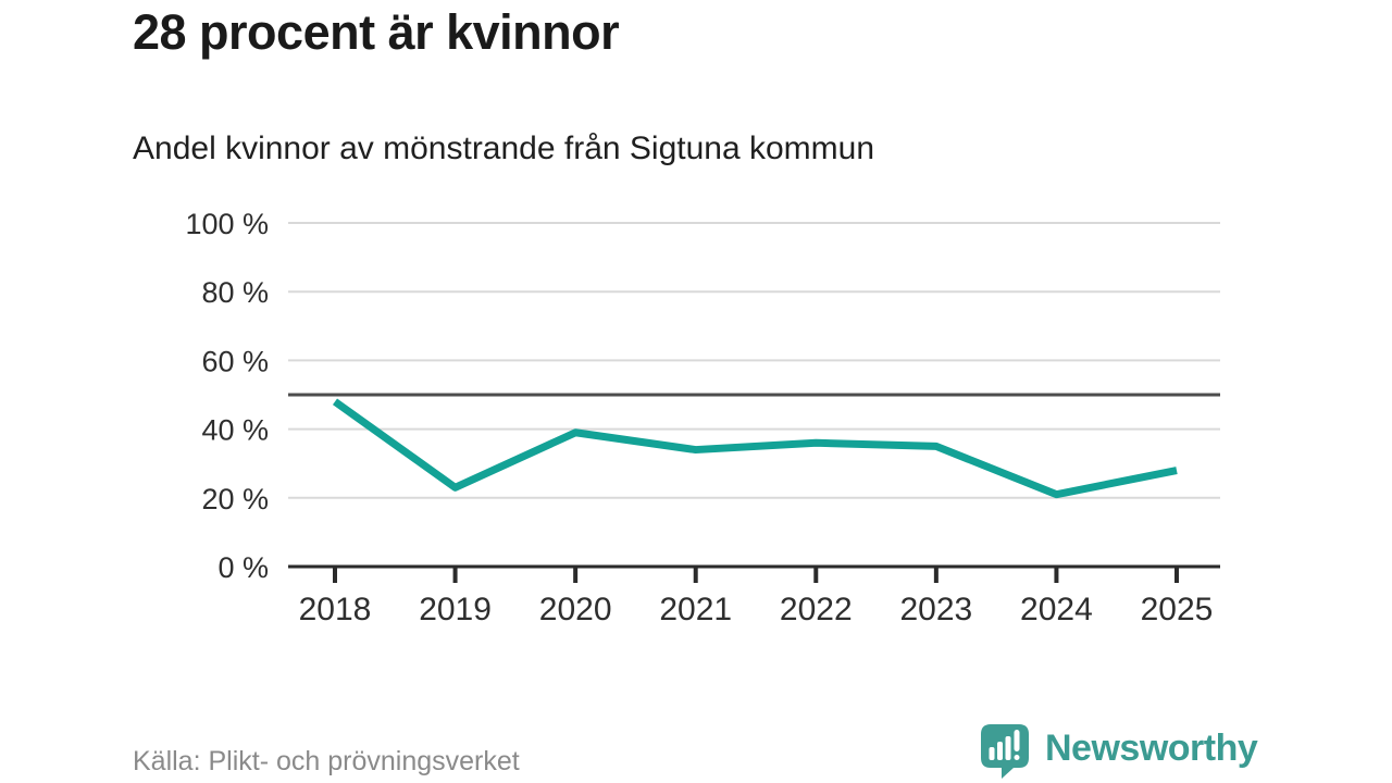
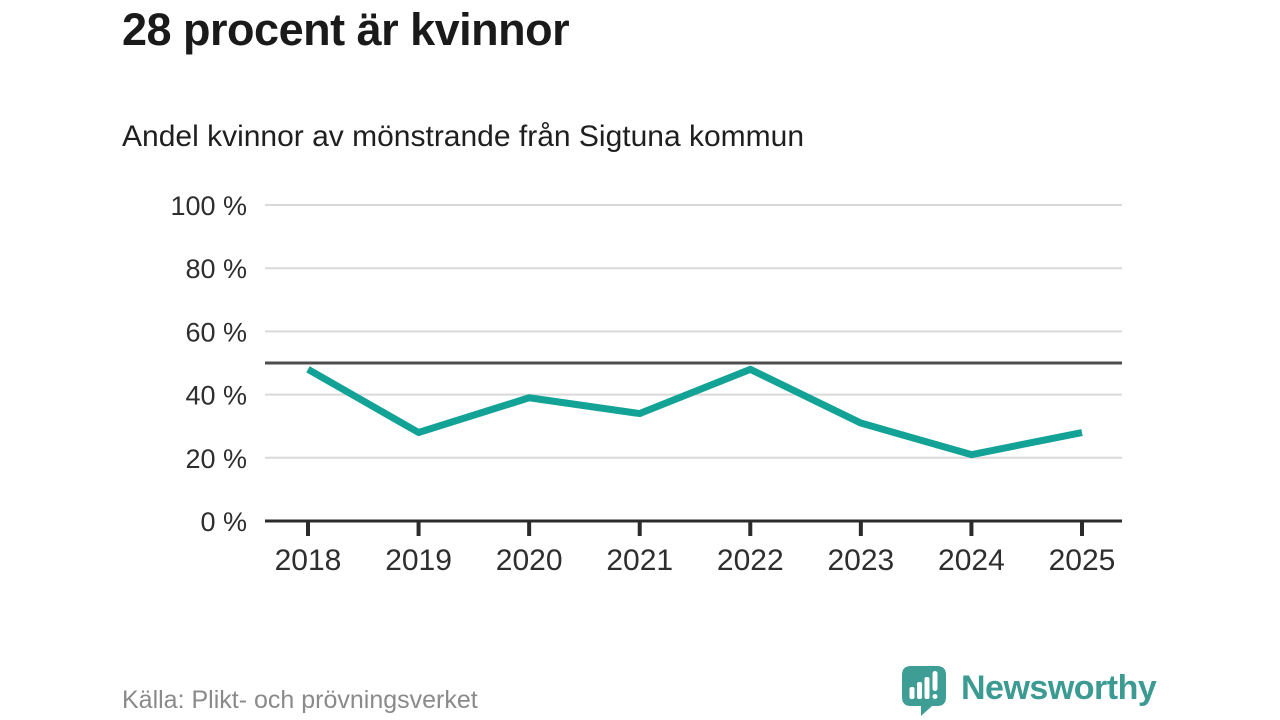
2019: 23% -> 28%
2022: 36% -> 48%
2023: 35% -> 31%
